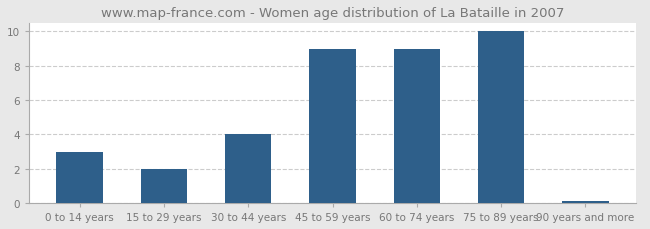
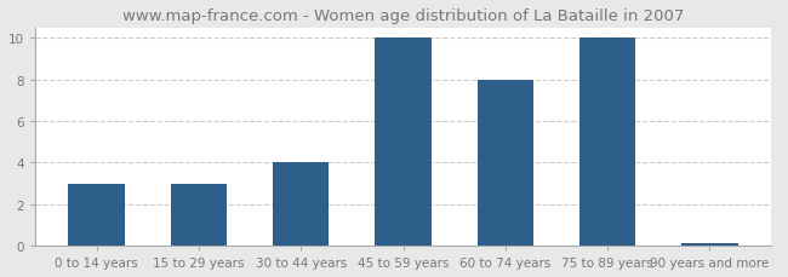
15 to 29 years: 2.0 -> 3.0
45 to 59 years: 9.0 -> 10.0
60 to 74 years: 9.0 -> 8.0
